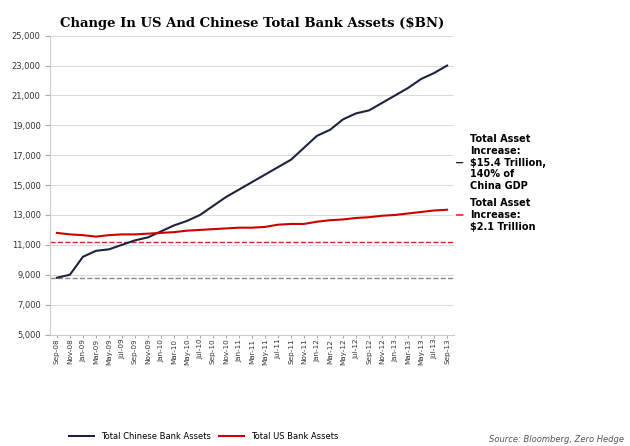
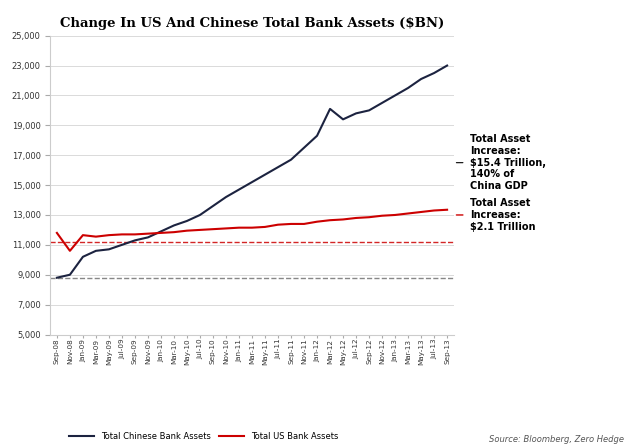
Total US Bank Assets/Nov-08: 11,700 -> 10,600
Total Chinese Bank Assets/Mar-12: 18,700 -> 20,100
